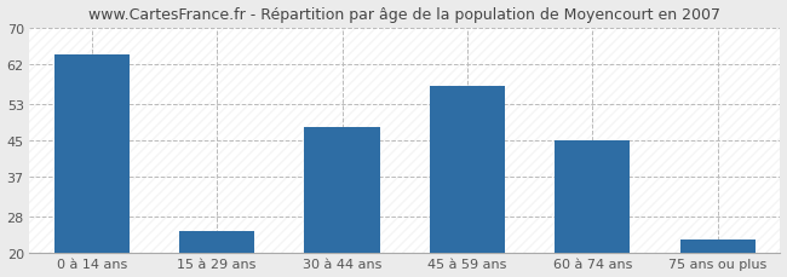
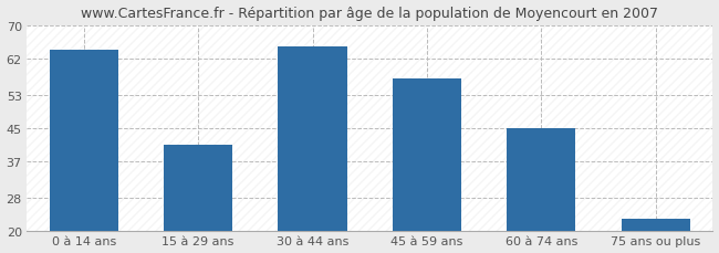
15 à 29 ans: 25 -> 41
30 à 44 ans: 48 -> 65
